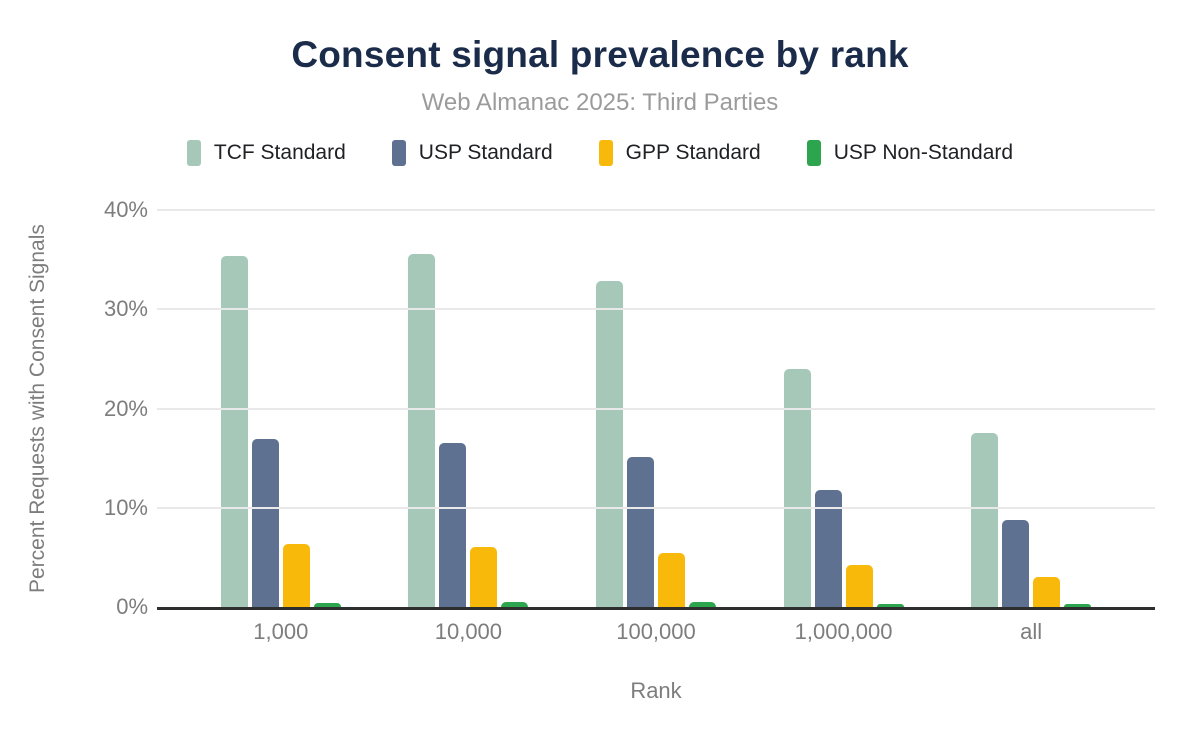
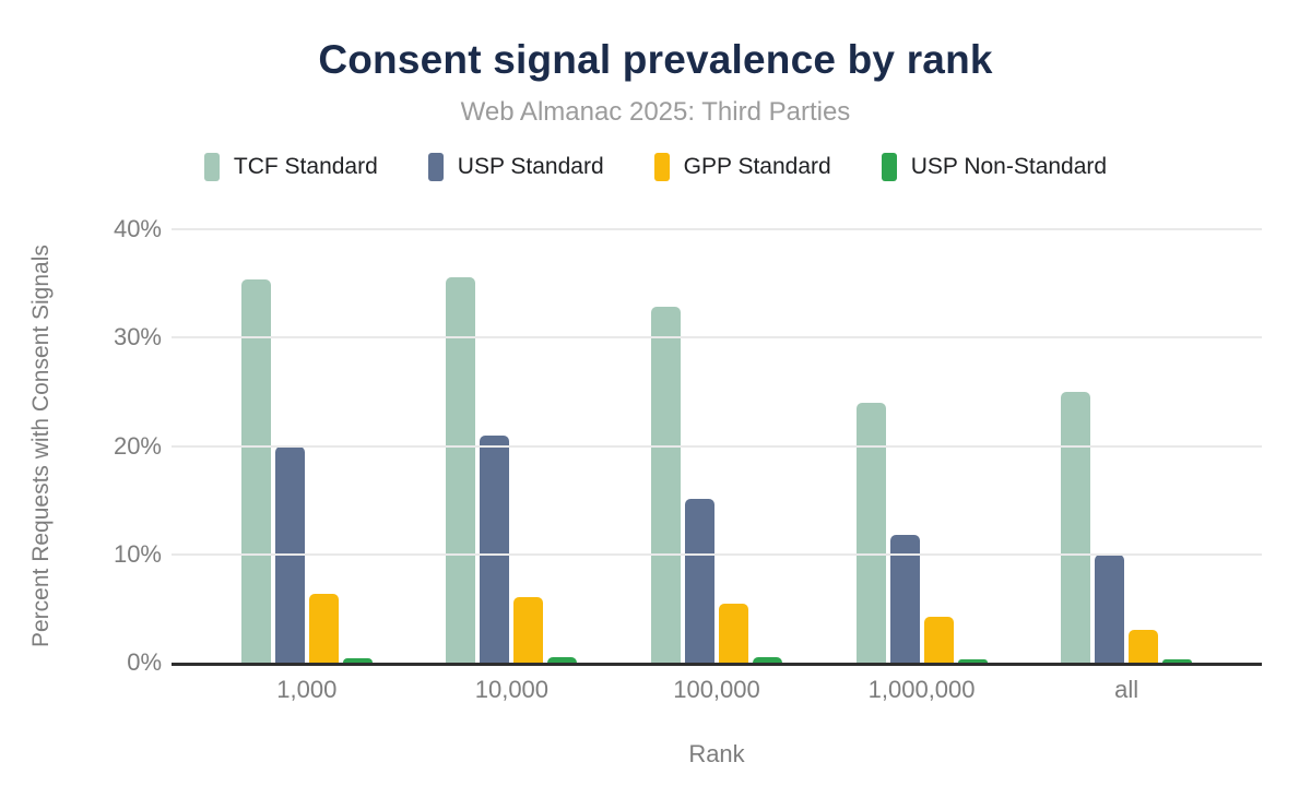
USP Standard/1,000: 17% -> 20%
USP Standard/10,000: 16% -> 21%
TCF Standard/all: 18% -> 25%
USP Standard/all: 9% -> 10%
